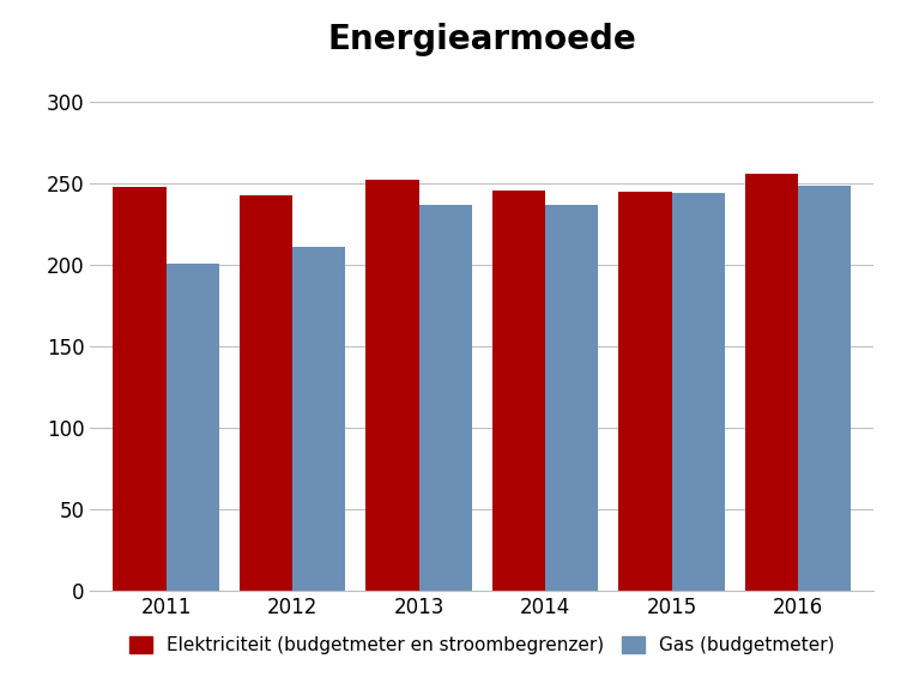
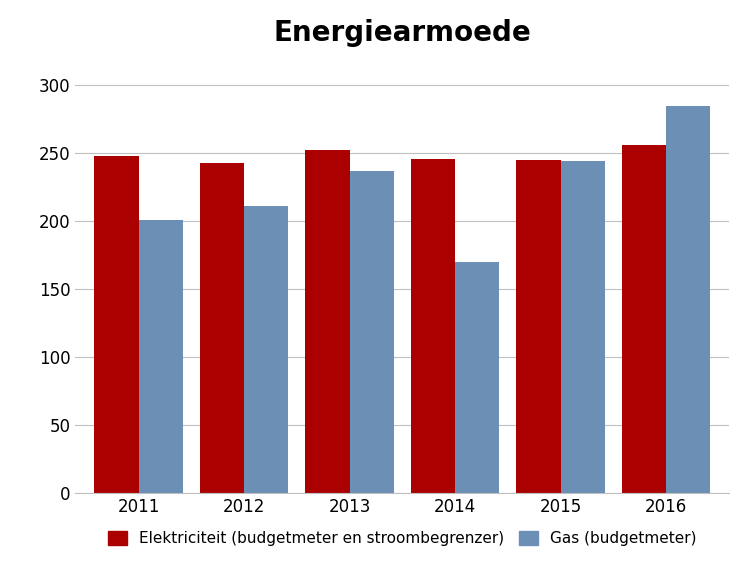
Gas (budgetmeter)/2014: 237 -> 170
Gas (budgetmeter)/2016: 249 -> 285
